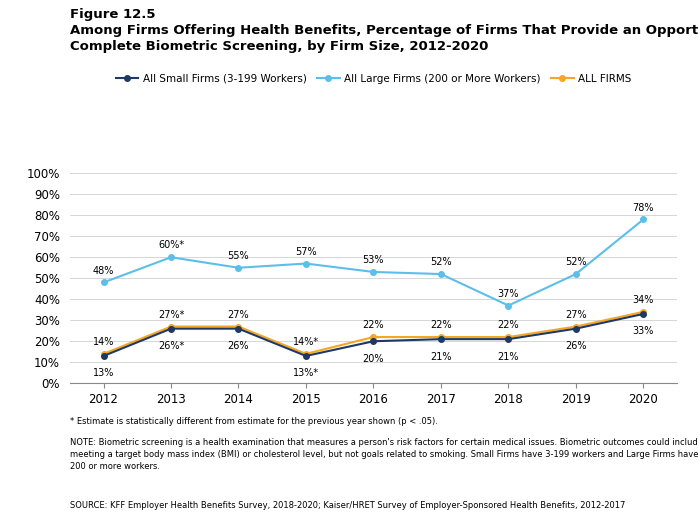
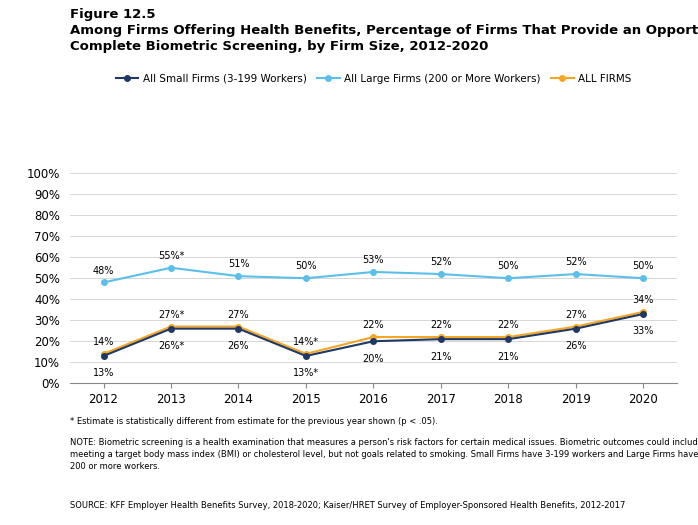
All Large Firms (200 or More Workers)/2013: 60%* -> 55%*
All Large Firms (200 or More Workers)/2014: 55% -> 51%
All Large Firms (200 or More Workers)/2015: 57% -> 50%
All Large Firms (200 or More Workers)/2018: 37% -> 50%
All Large Firms (200 or More Workers)/2020: 78% -> 50%
